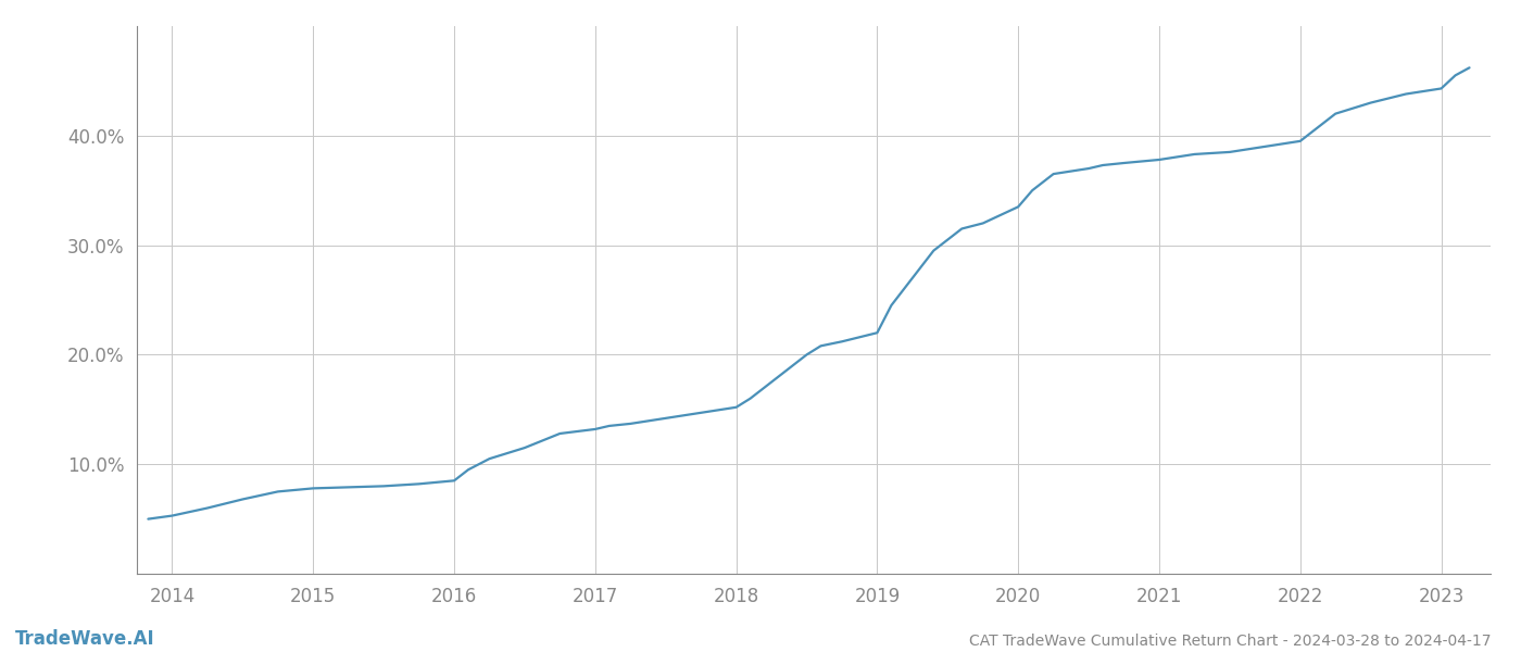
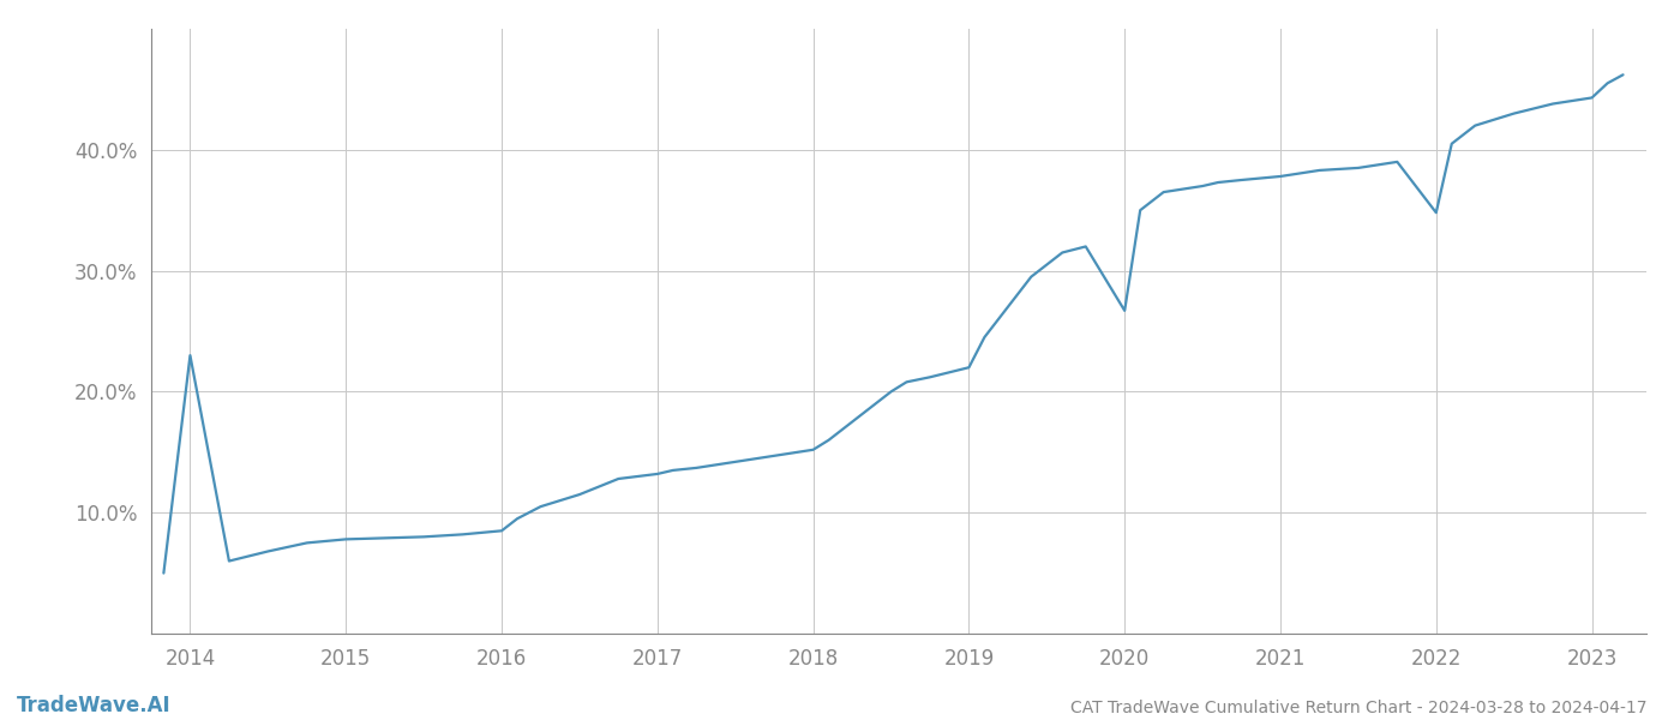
2014: 5.3% -> 23.0%
2020: 33.5% -> 26.7%
2022: 39.5% -> 34.8%
